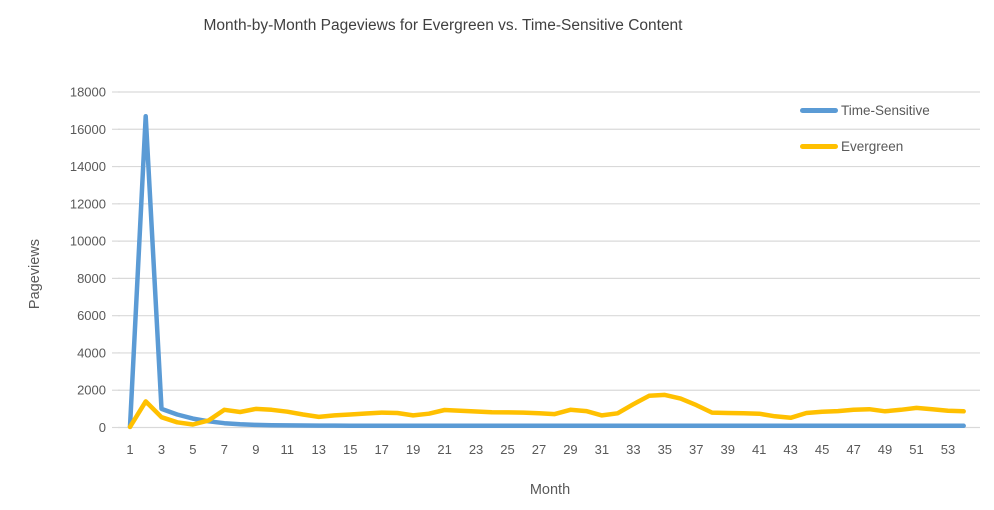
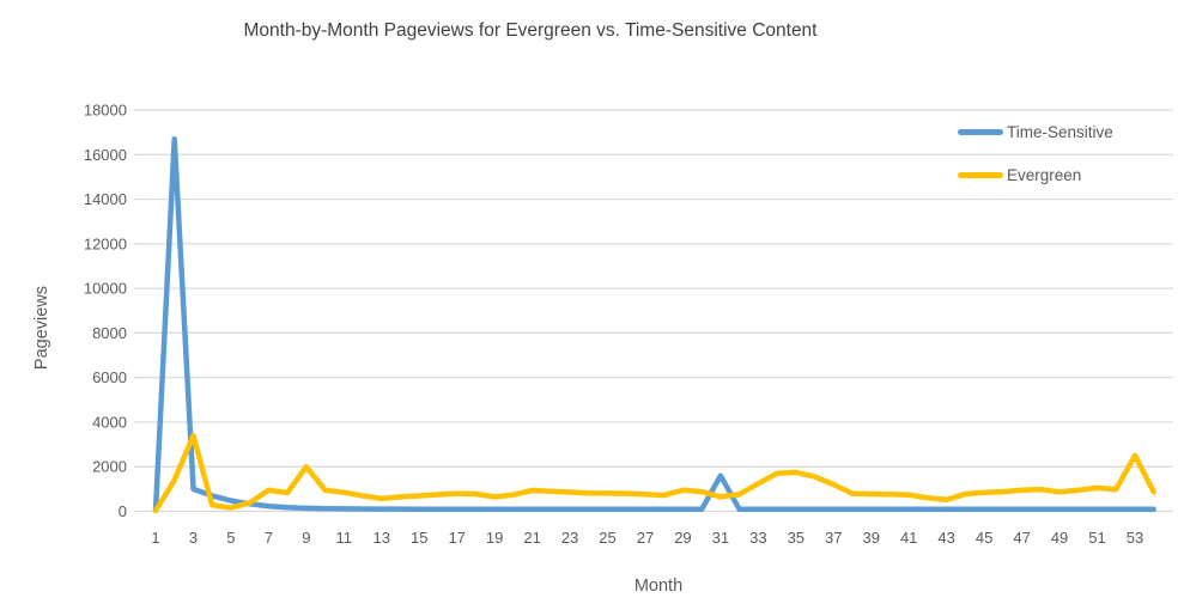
Evergreen/3: 600 -> 3400
Evergreen/9: 1000 -> 2000
Time-Sensitive/31: 100 -> 1600
Evergreen/53: 900 -> 2500
